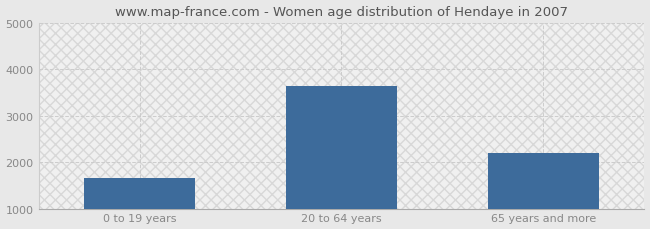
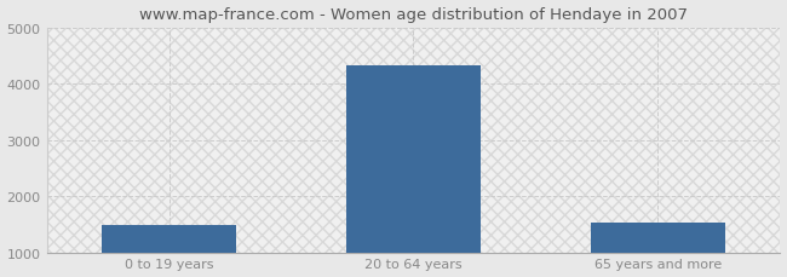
0 to 19 years: 1650 -> 1480
20 to 64 years: 3650 -> 4330
65 years and more: 2200 -> 1520
